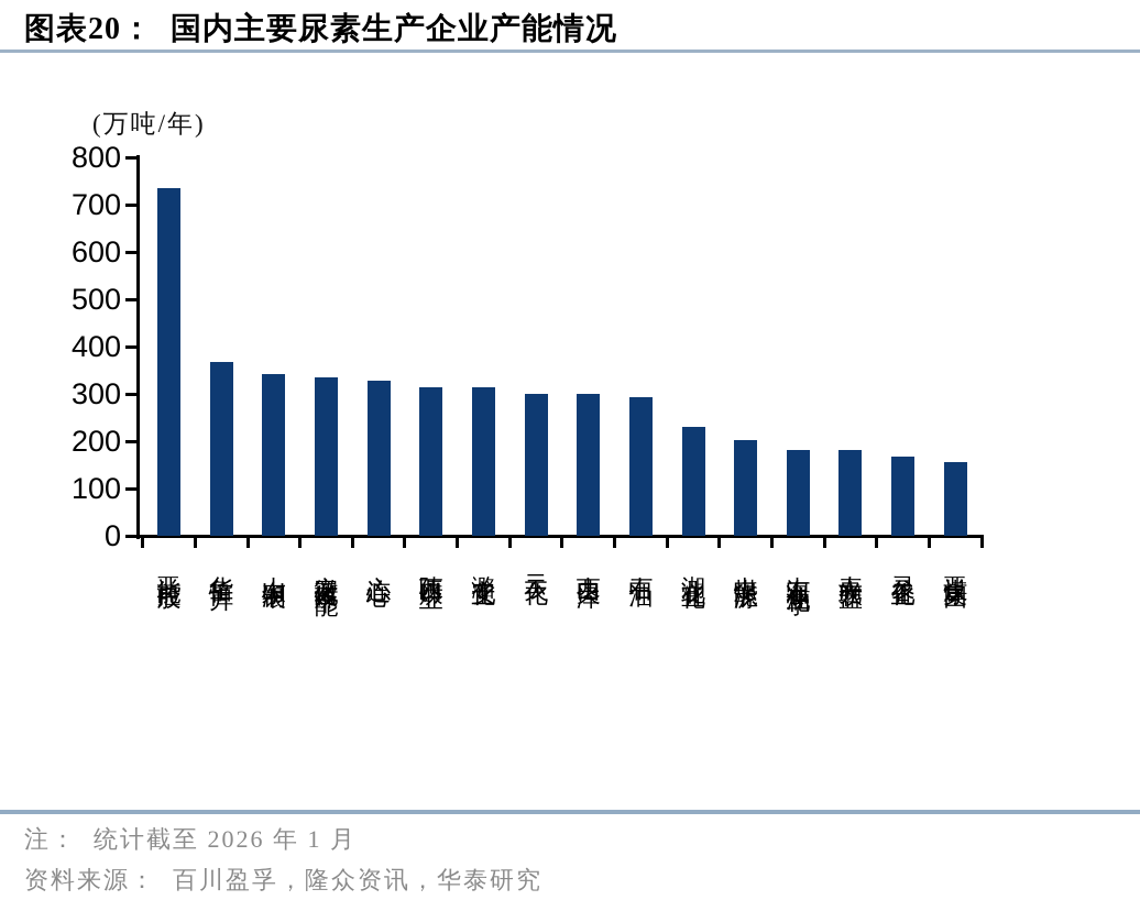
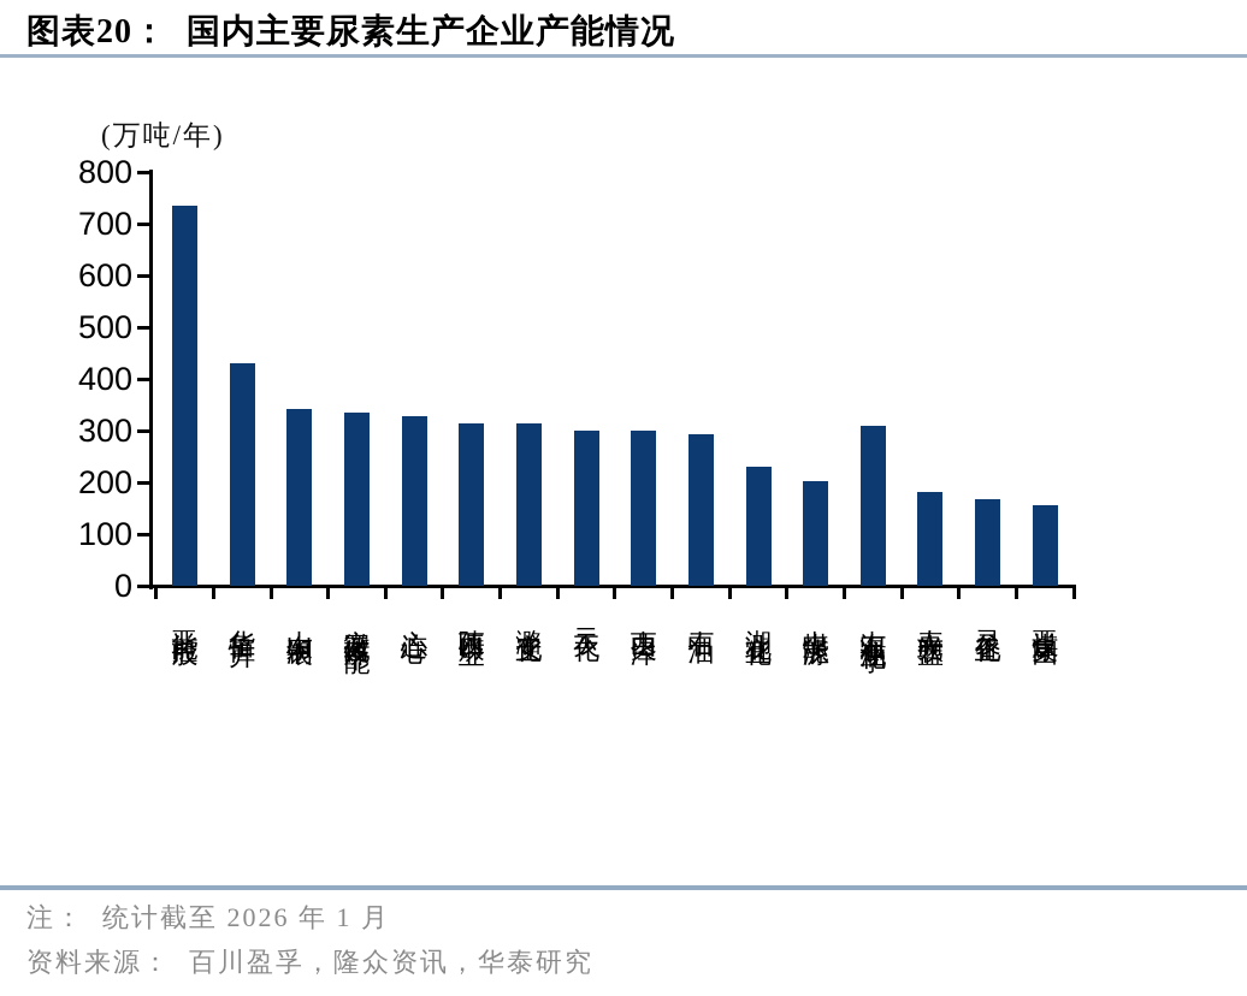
华鲁恒升: 370 -> 430
中海石油化学: 180 -> 310
